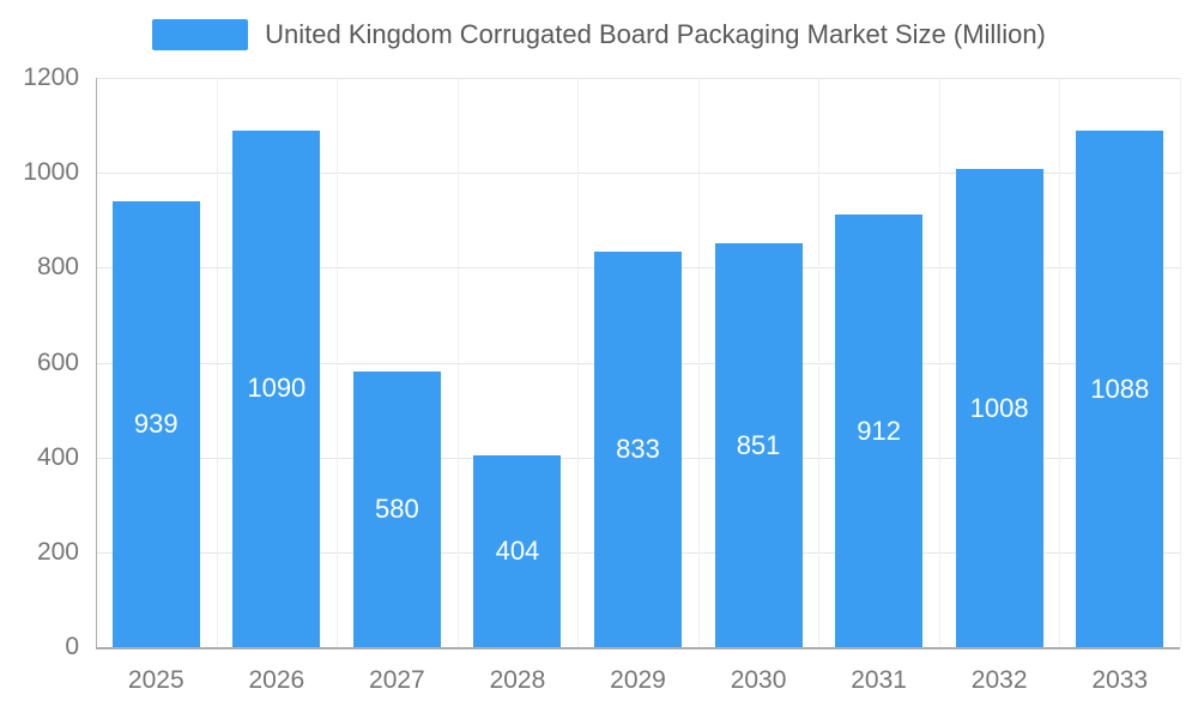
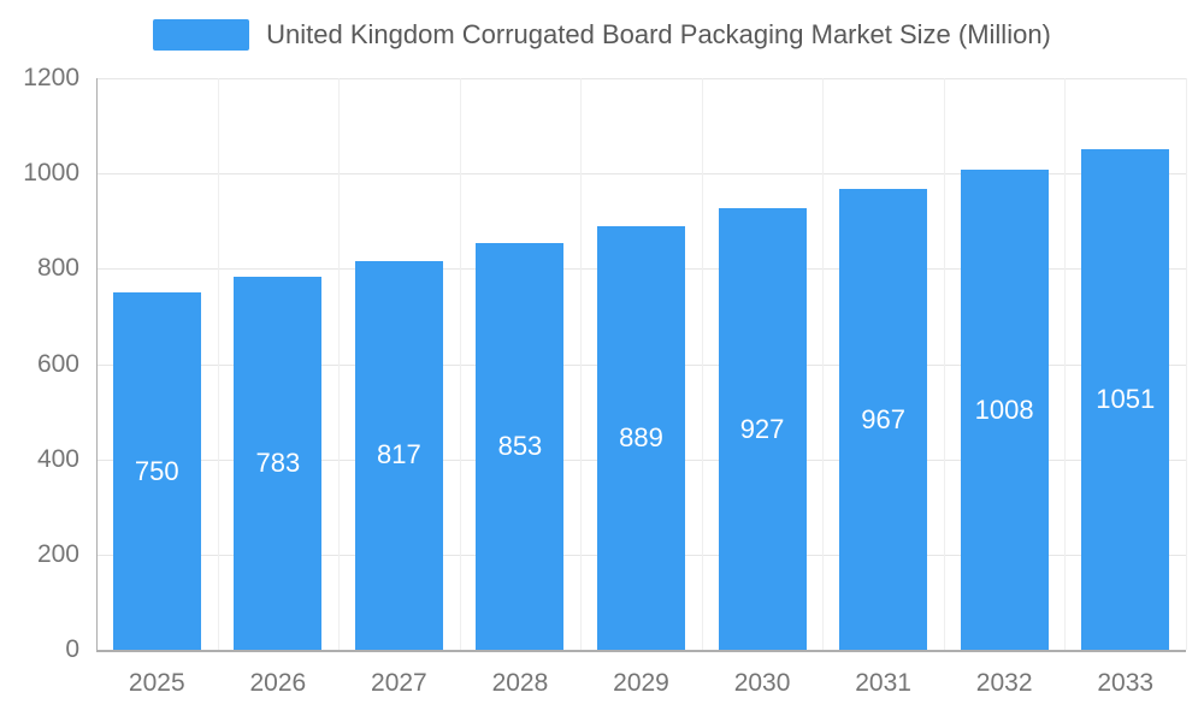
2025: 939 -> 750
2026: 1090 -> 783
2027: 580 -> 817
2028: 404 -> 853
2029: 833 -> 889
2030: 851 -> 927
2031: 912 -> 967
2033: 1088 -> 1051
